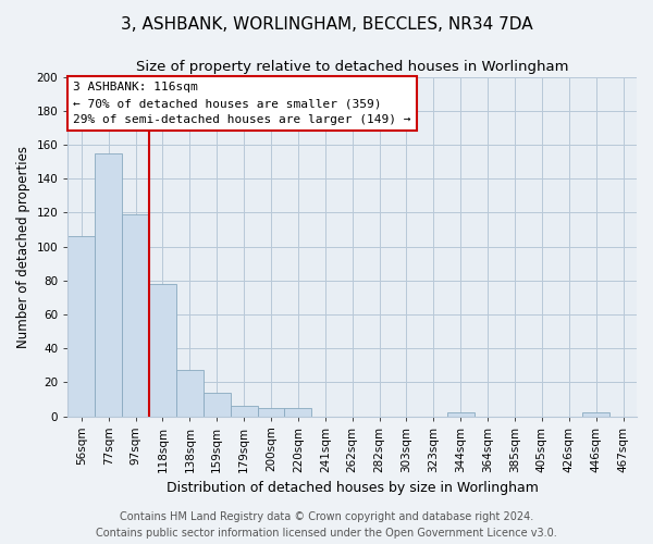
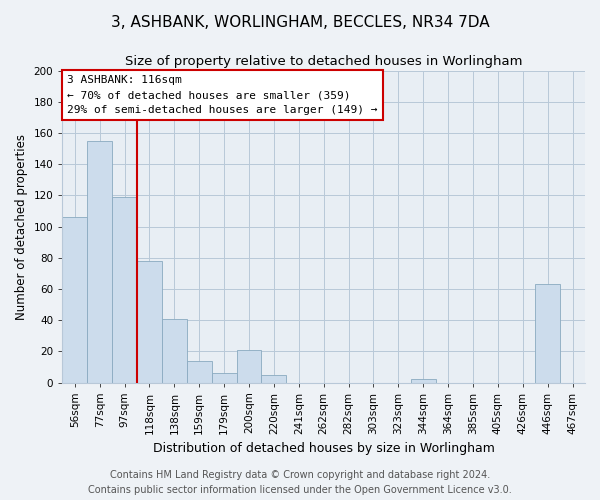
138sqm: 27 -> 41
200sqm: 5 -> 21
446sqm: 2 -> 63
